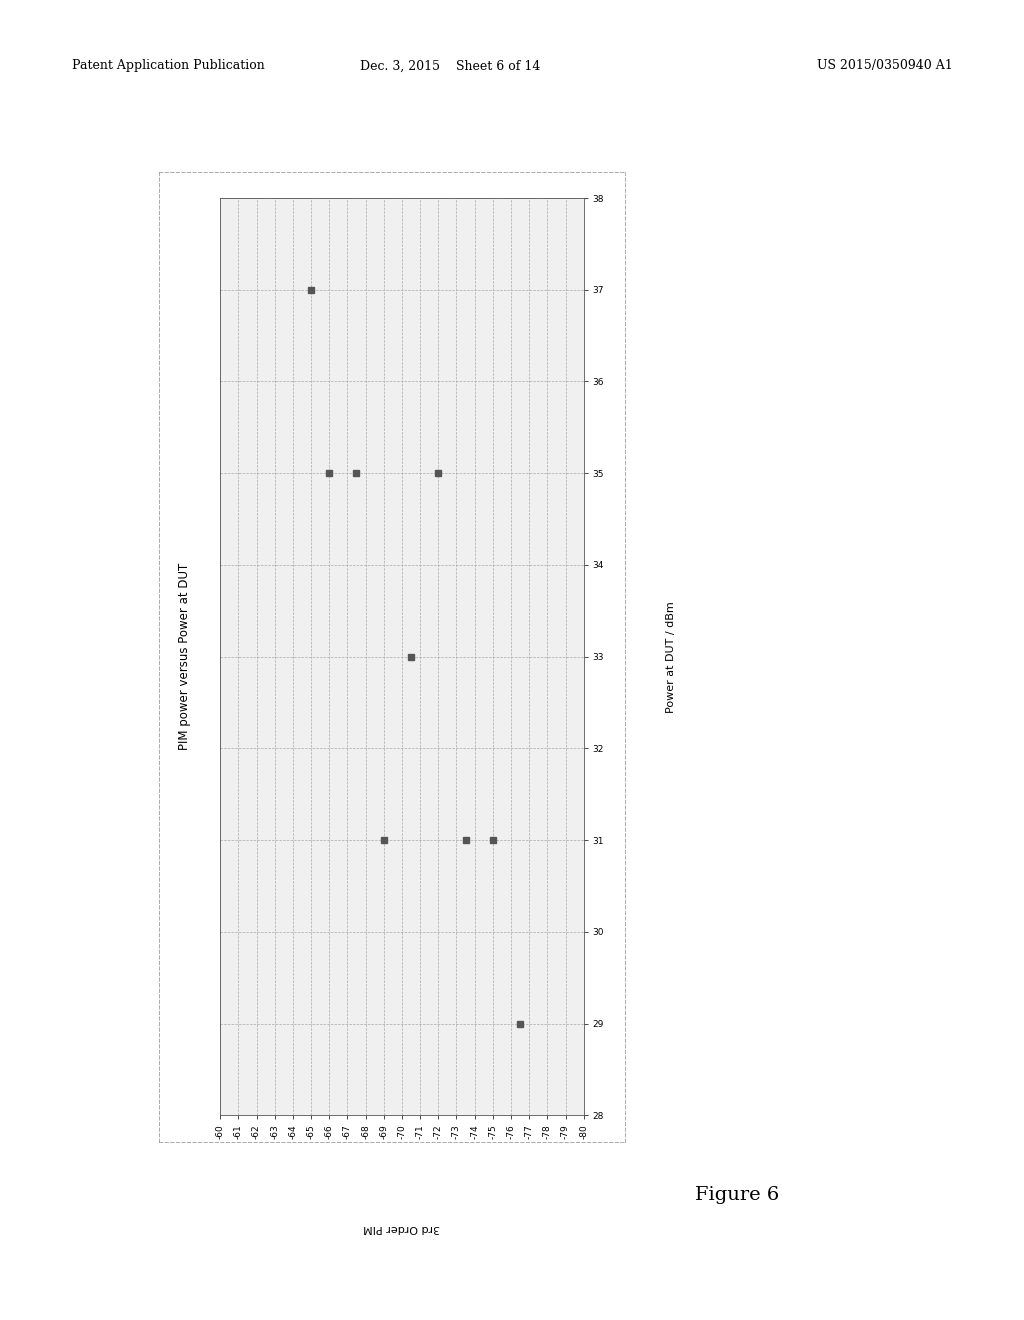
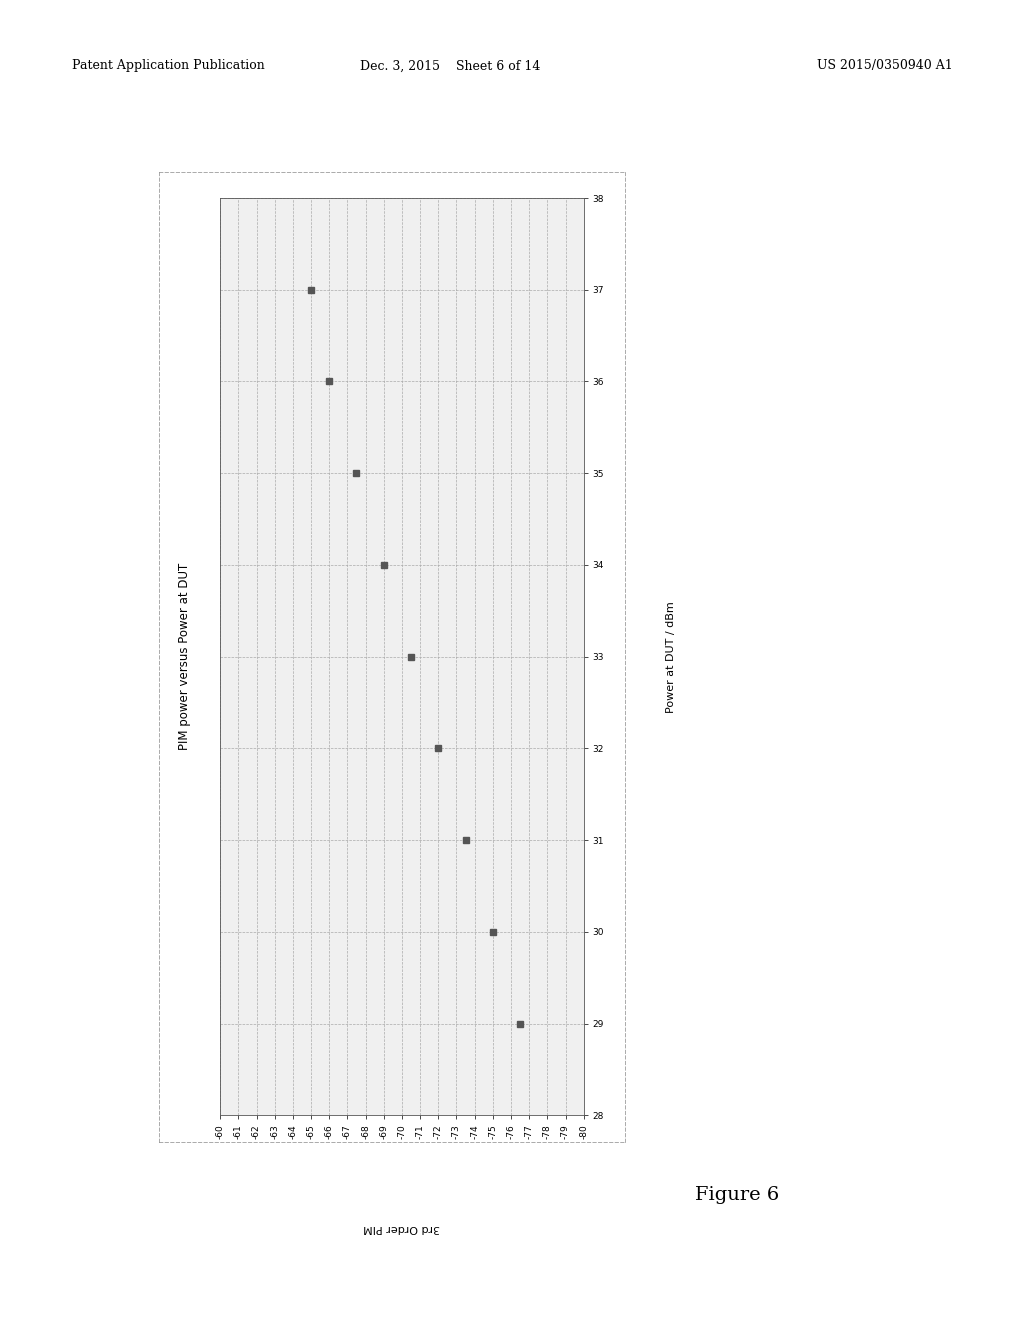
-66: 35 -> 36
-69: 31 -> 34
-72: 35 -> 32
-75: 31 -> 30
